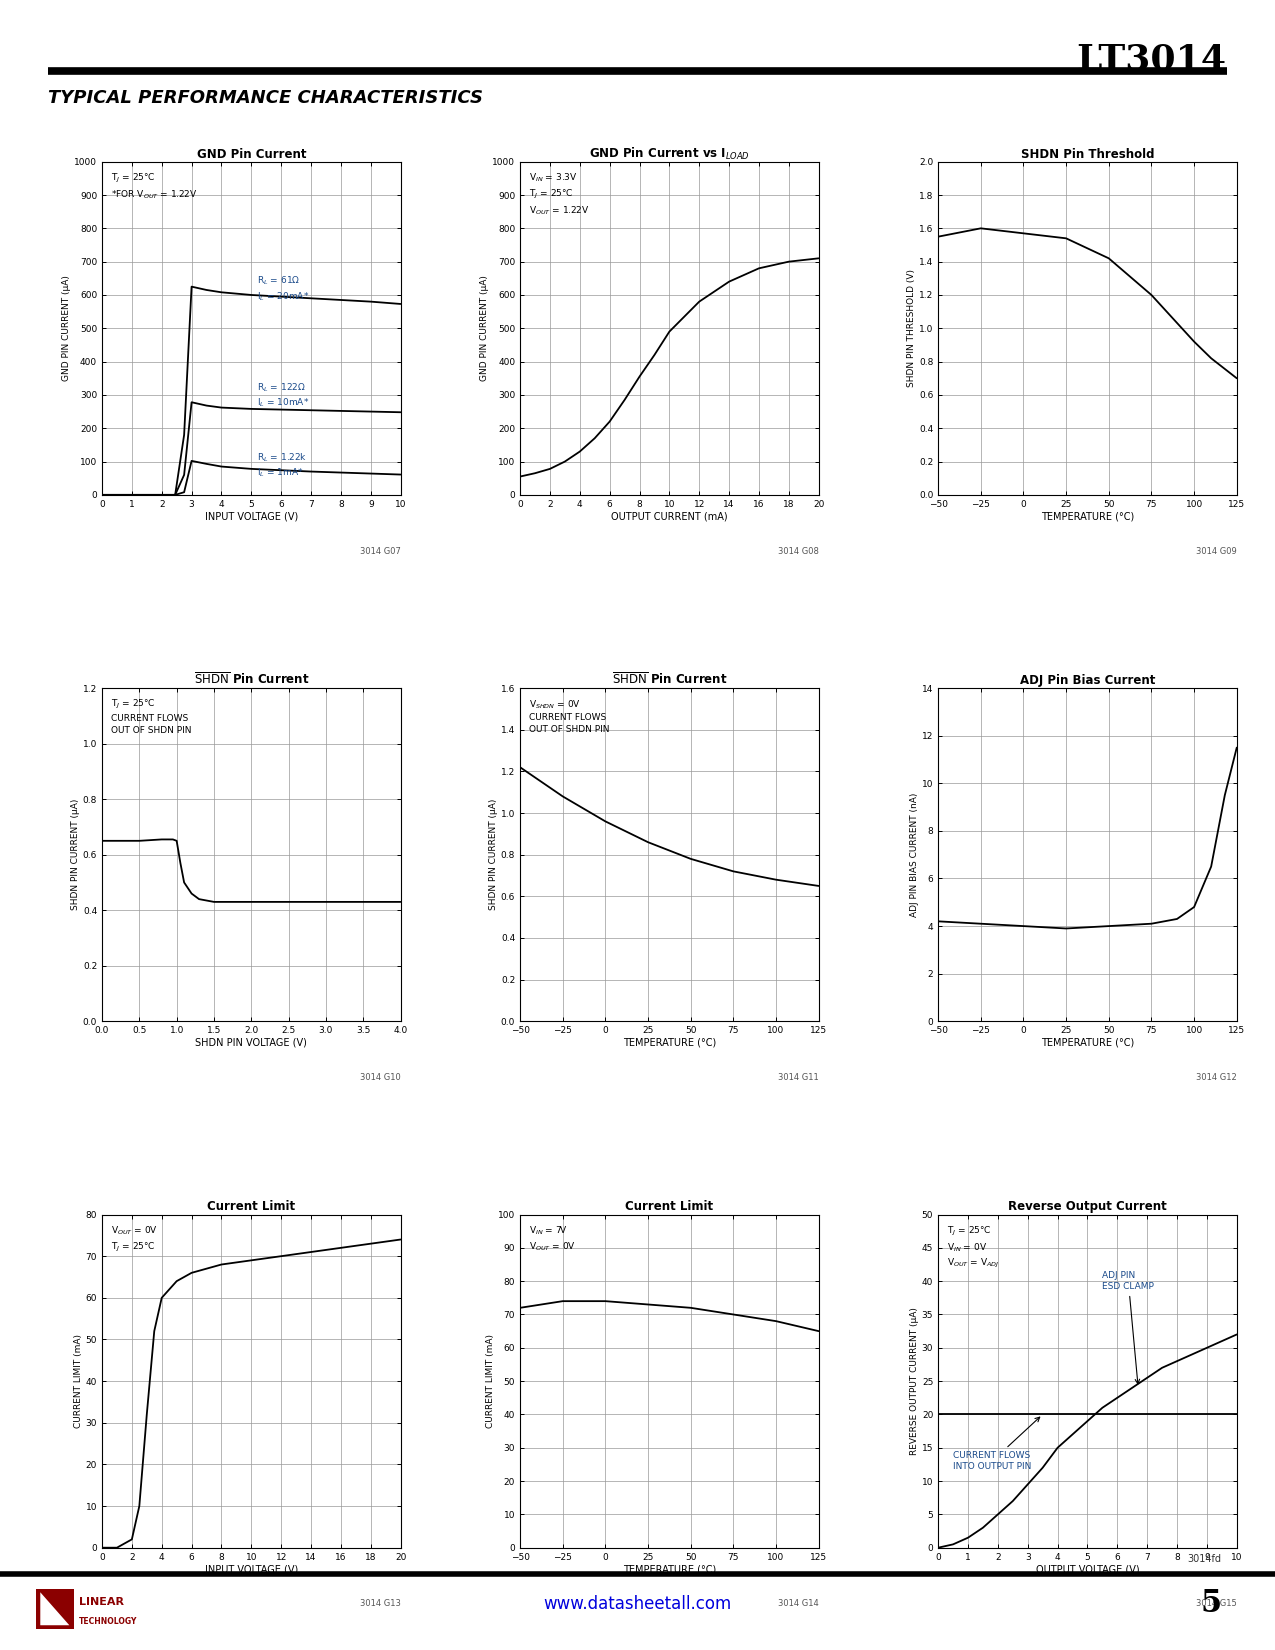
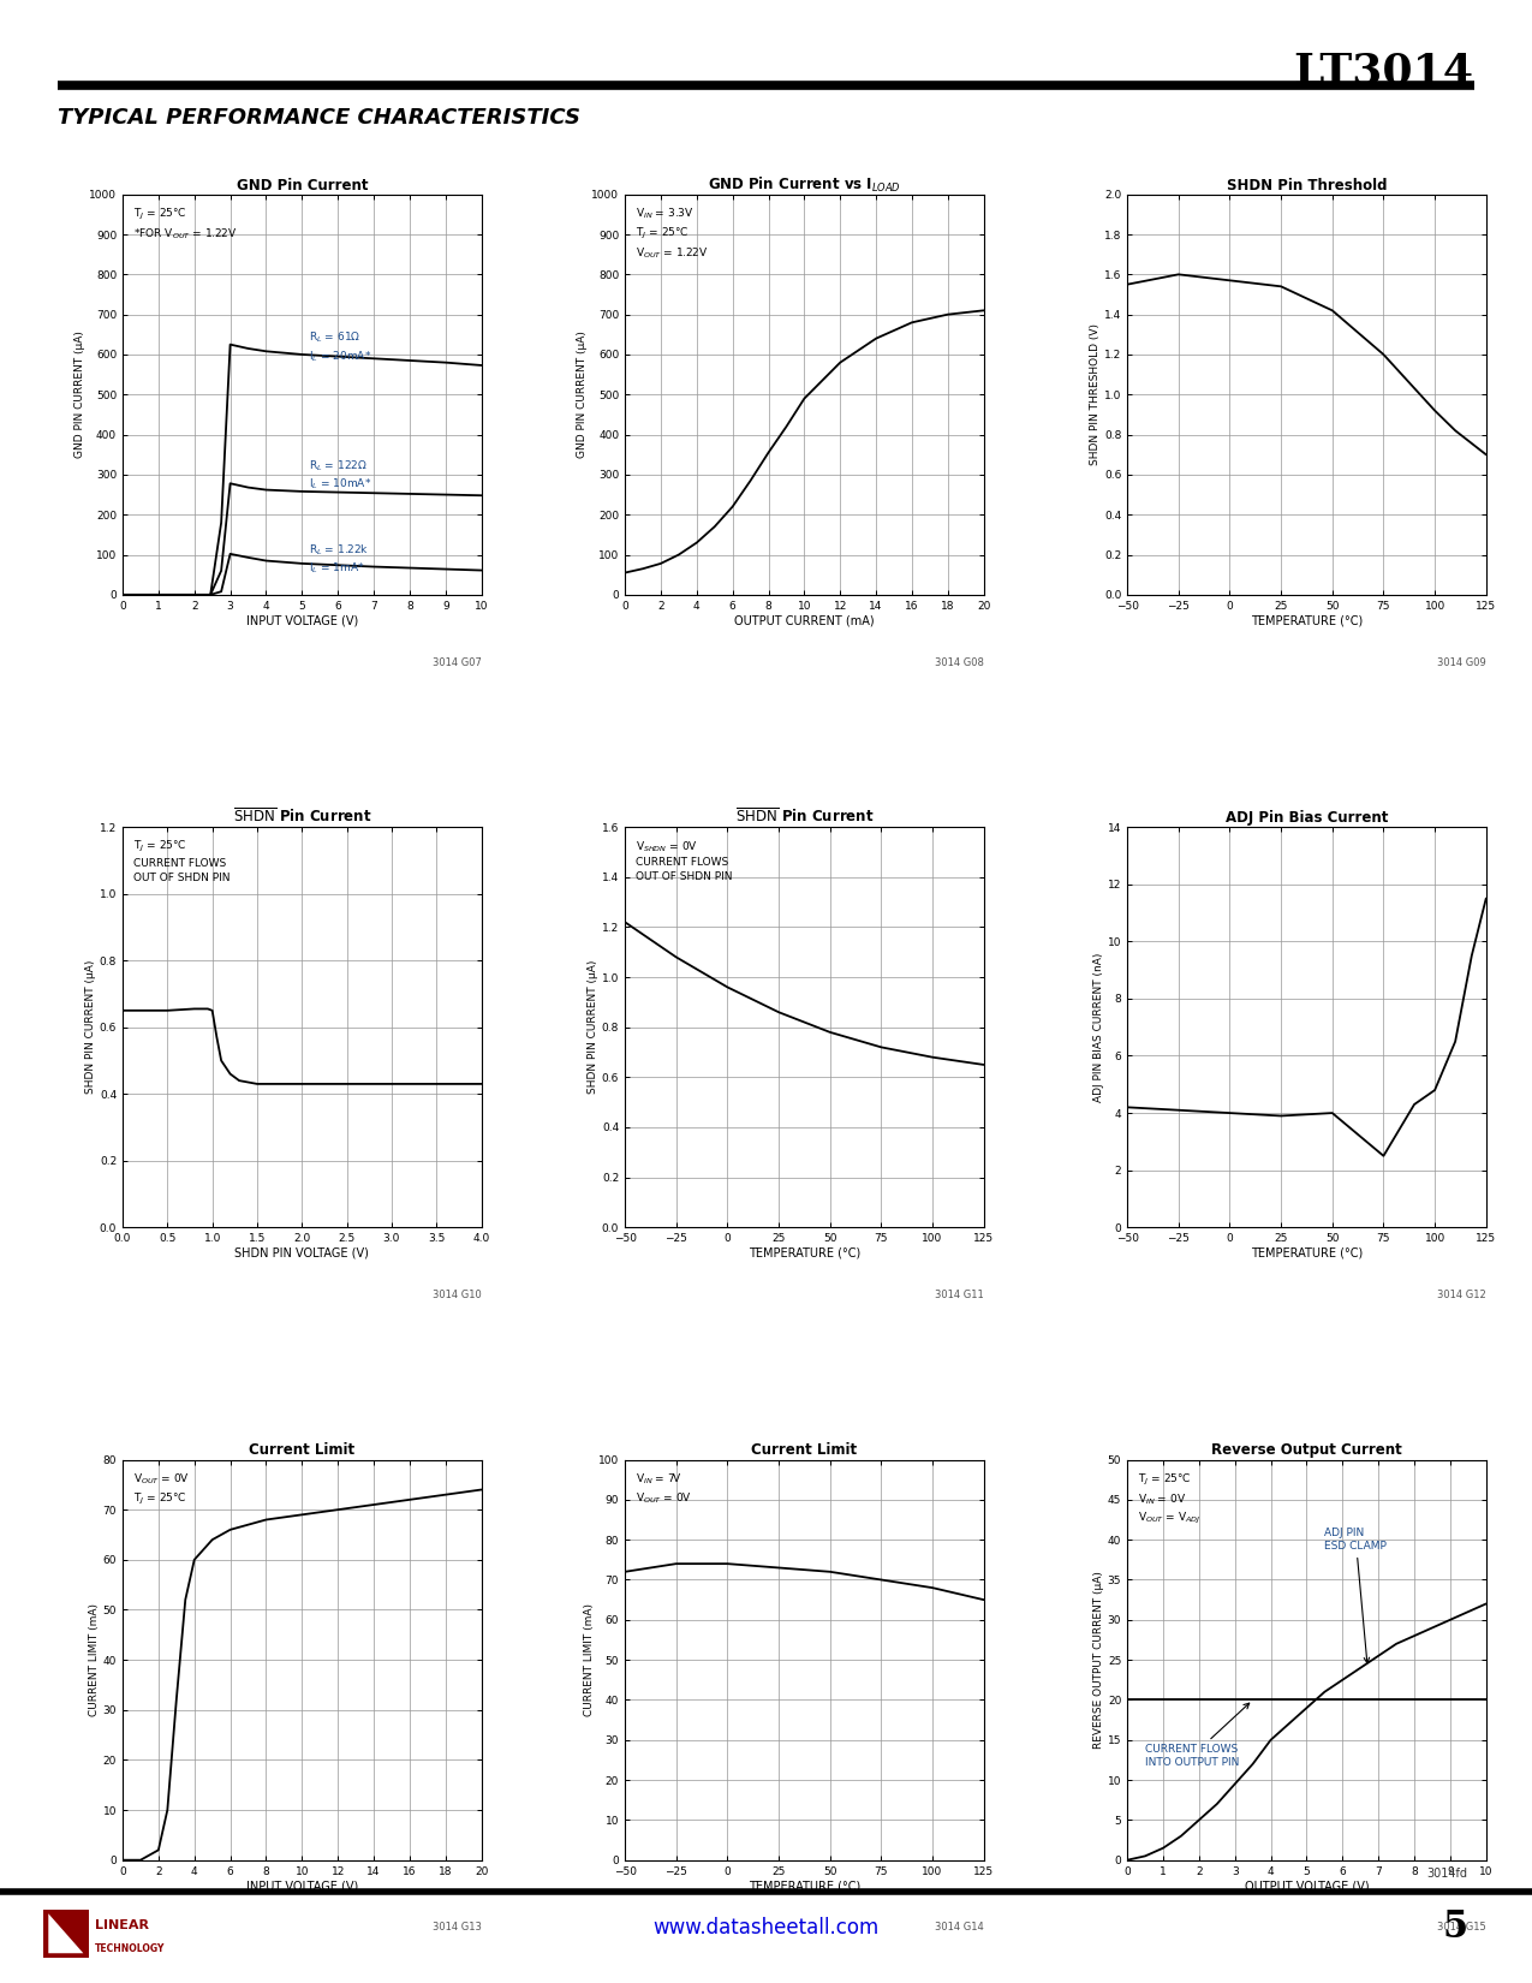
ADJ Pin Bias Current/75: 4.1 -> 2.5
